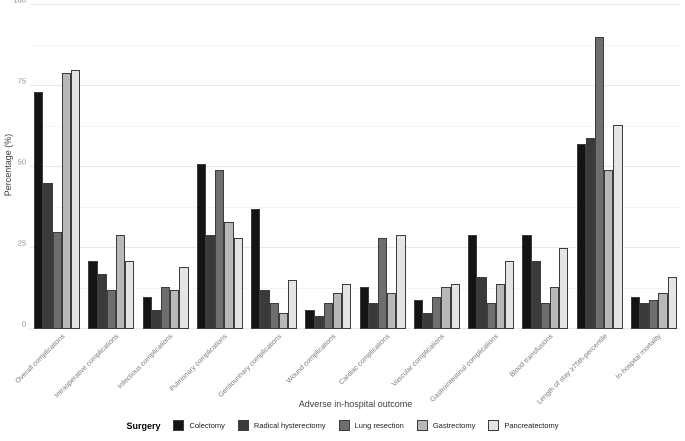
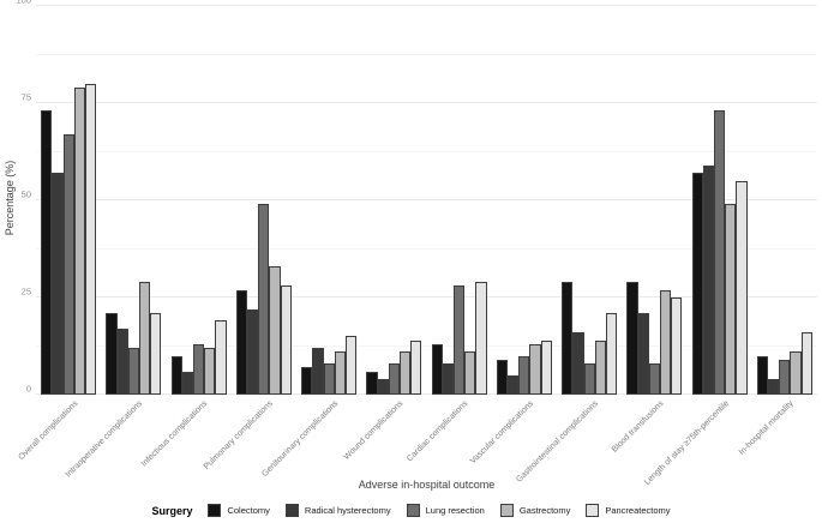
Radical hysterectomy/Overall complications: 45 -> 57
Lung resection/Overall complications: 30 -> 67
Colectomy/Pulmonary complications: 51 -> 27
Radical hysterectomy/Pulmonary complications: 29 -> 22
Colectomy/Genitourinary complications: 37 -> 7
Gastrectomy/Genitourinary complications: 5 -> 11
Gastrectomy/Blood transfusions: 13 -> 27
Lung resection/Length of stay ≥75th-percentile: 90 -> 73
Pancreatectomy/Length of stay ≥75th-percentile: 63 -> 55
Radical hysterectomy/In-hospital mortality: 8 -> 4
